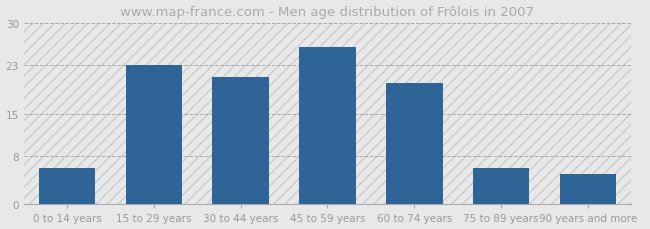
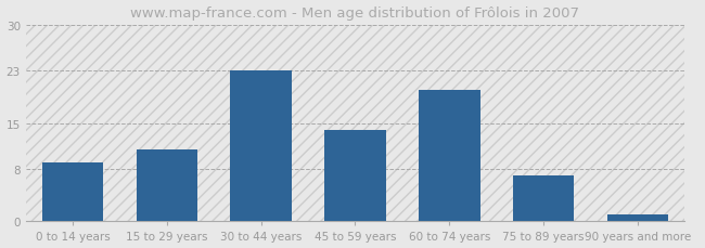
0 to 14 years: 6 -> 9
15 to 29 years: 23 -> 11
30 to 44 years: 21 -> 23
45 to 59 years: 26 -> 14
75 to 89 years: 6 -> 7
90 years and more: 5 -> 1
